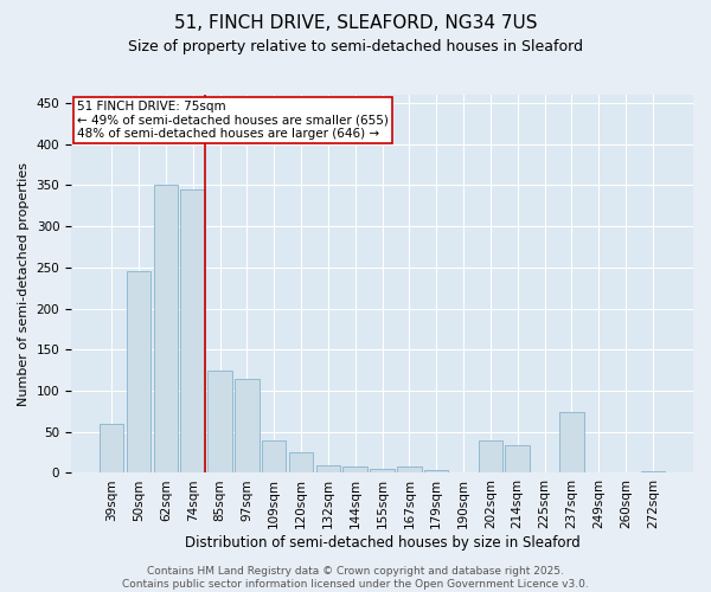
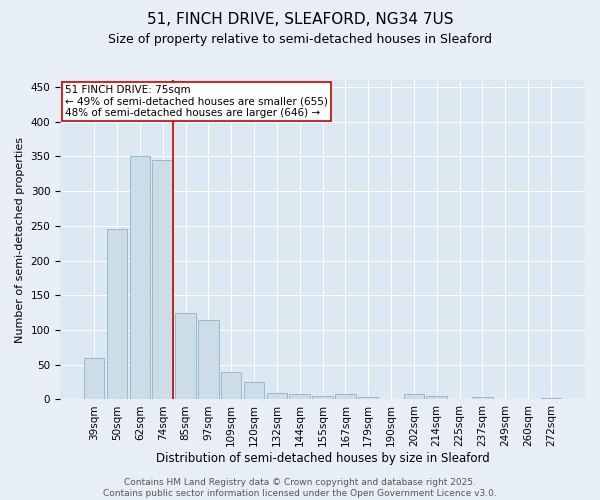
202sqm: 40 -> 8
214sqm: 34 -> 5
237sqm: 74 -> 4
